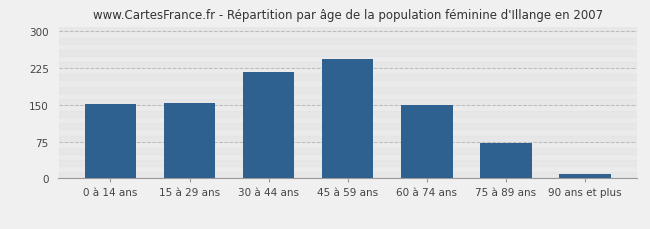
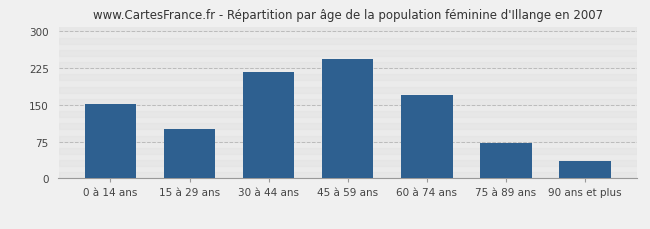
15 à 29 ans: 155 -> 100
60 à 74 ans: 149 -> 170
90 ans et plus: 10 -> 35
